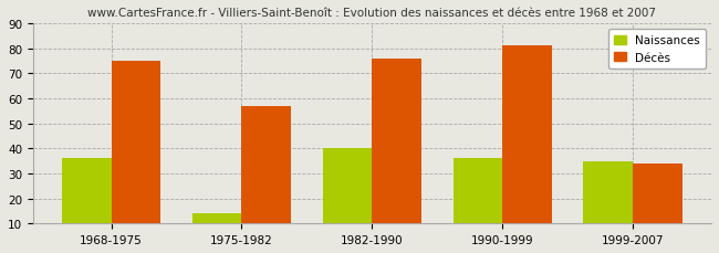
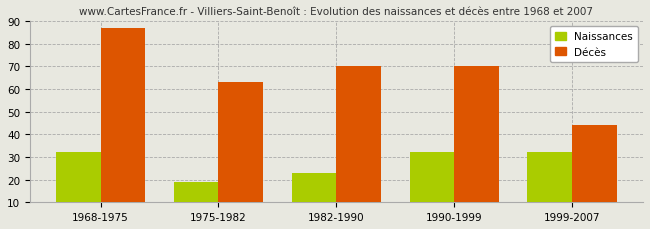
Naissances/1968-1975: 36 -> 32
Décès/1968-1975: 75 -> 87
Naissances/1975-1982: 14 -> 19
Décès/1975-1982: 57 -> 63
Naissances/1982-1990: 40 -> 23
Décès/1982-1990: 76 -> 70
Naissances/1990-1999: 36 -> 32
Décès/1990-1999: 81 -> 70
Naissances/1999-2007: 35 -> 32
Décès/1999-2007: 34 -> 44
